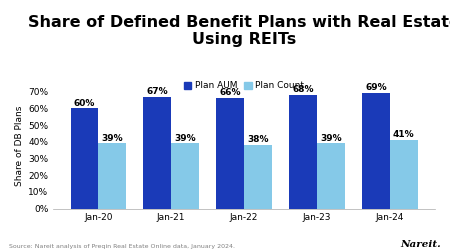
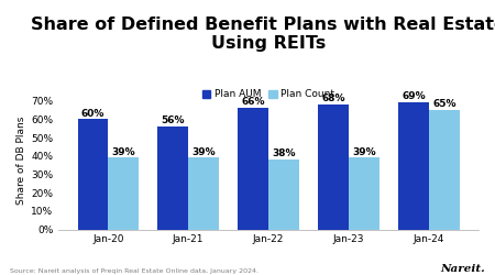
Plan AUM/Jan-21: 67% -> 56%
Plan Count/Jan-24: 41% -> 65%
